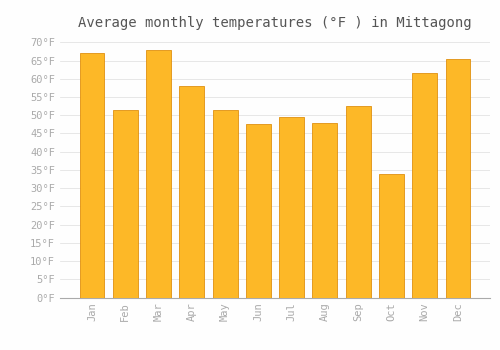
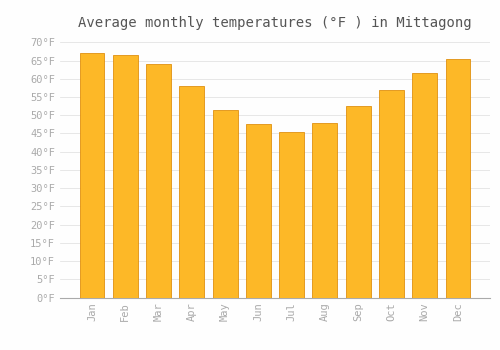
Feb: 51.5°F -> 66.5°F
Mar: 68.0°F -> 64.0°F
Jul: 49.5°F -> 45.5°F
Oct: 34.0°F -> 57.0°F
